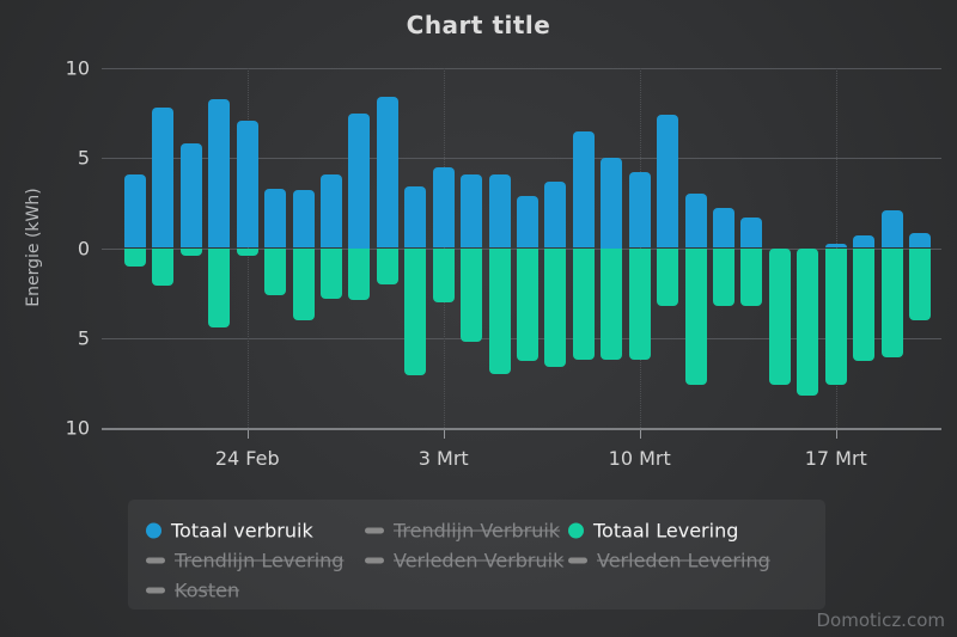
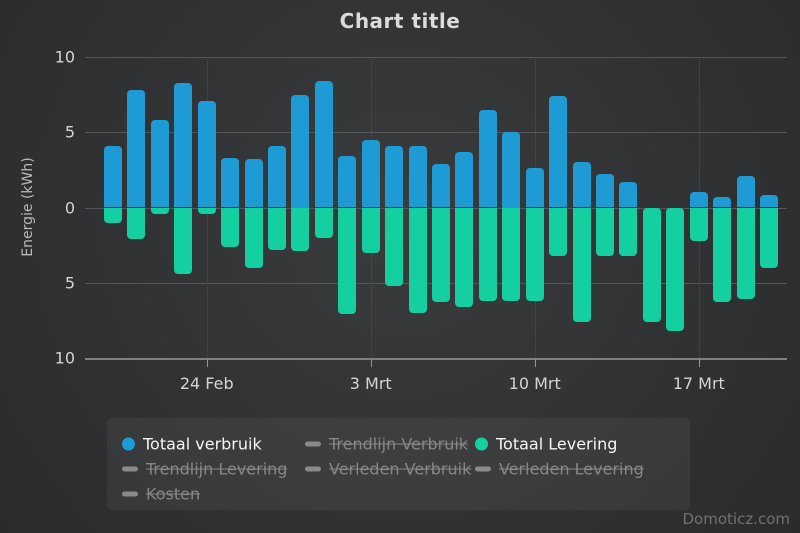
Totaal verbruik/10 Mrt: 4.2 -> 2.6
Totaal verbruik/17 Mrt: 0.2 -> 1.0
Totaal Levering/17 Mrt: -7.6 -> -2.2
